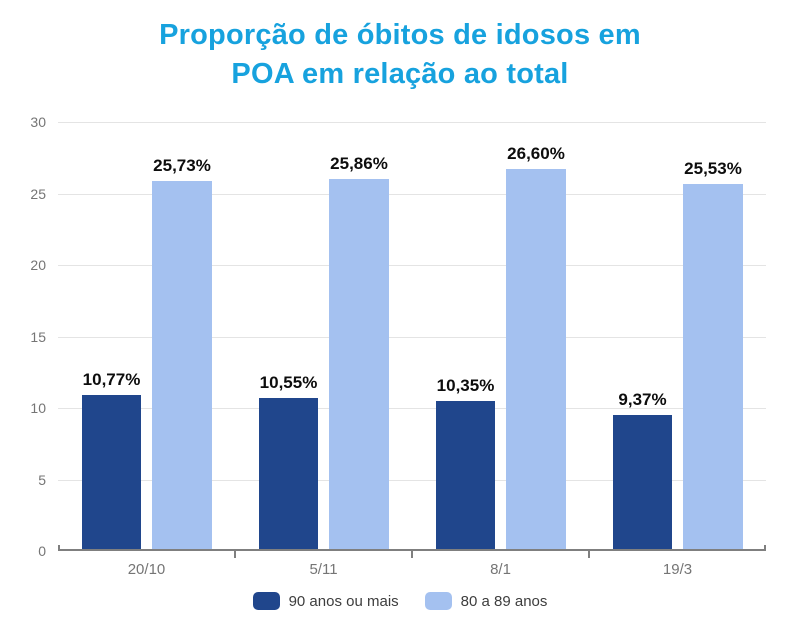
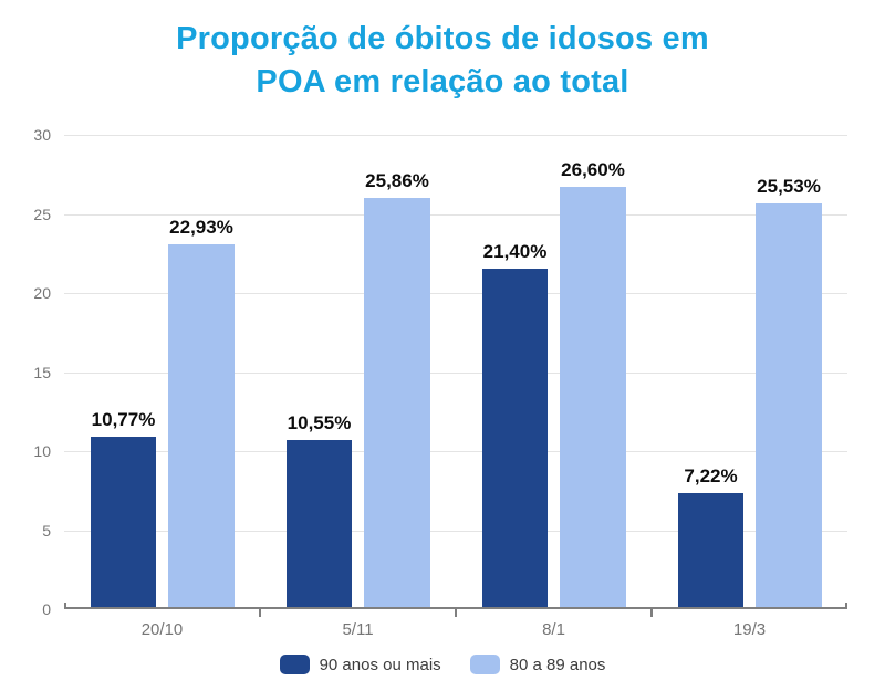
80 a 89 anos/20/10: 25,73% -> 22,93%
90 anos ou mais/8/1: 10,35% -> 21,40%
90 anos ou mais/19/3: 9,37% -> 7,22%
